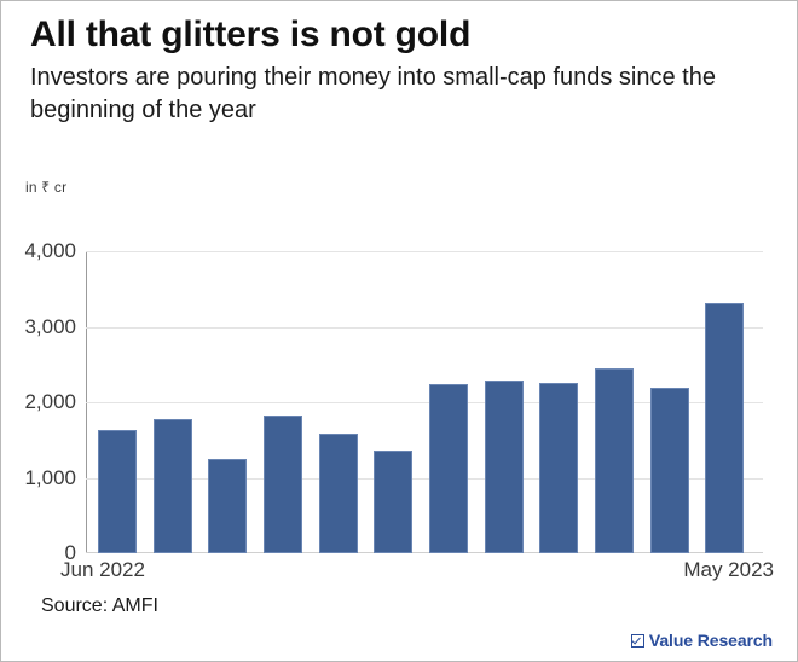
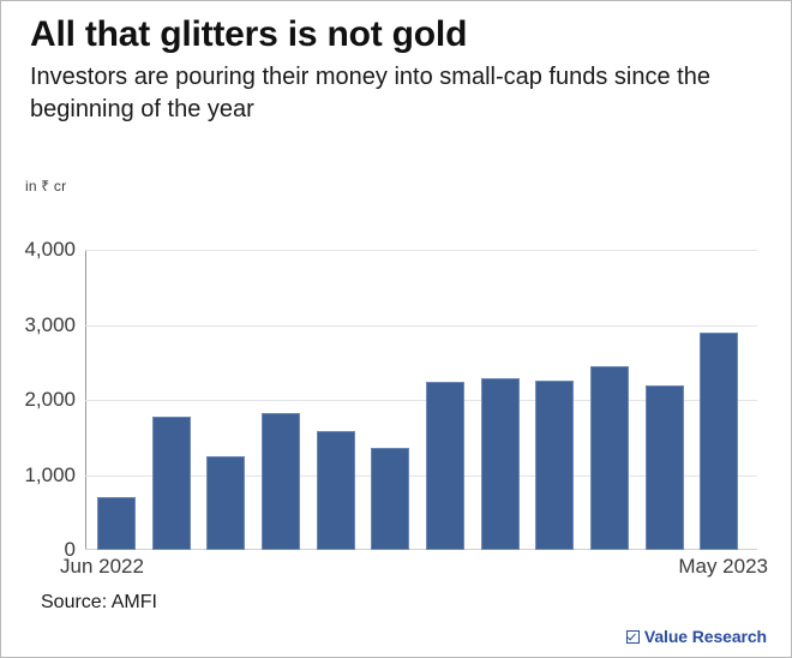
Jun 2022: 1600 -> 700
May 2023: 3300 -> 2900
